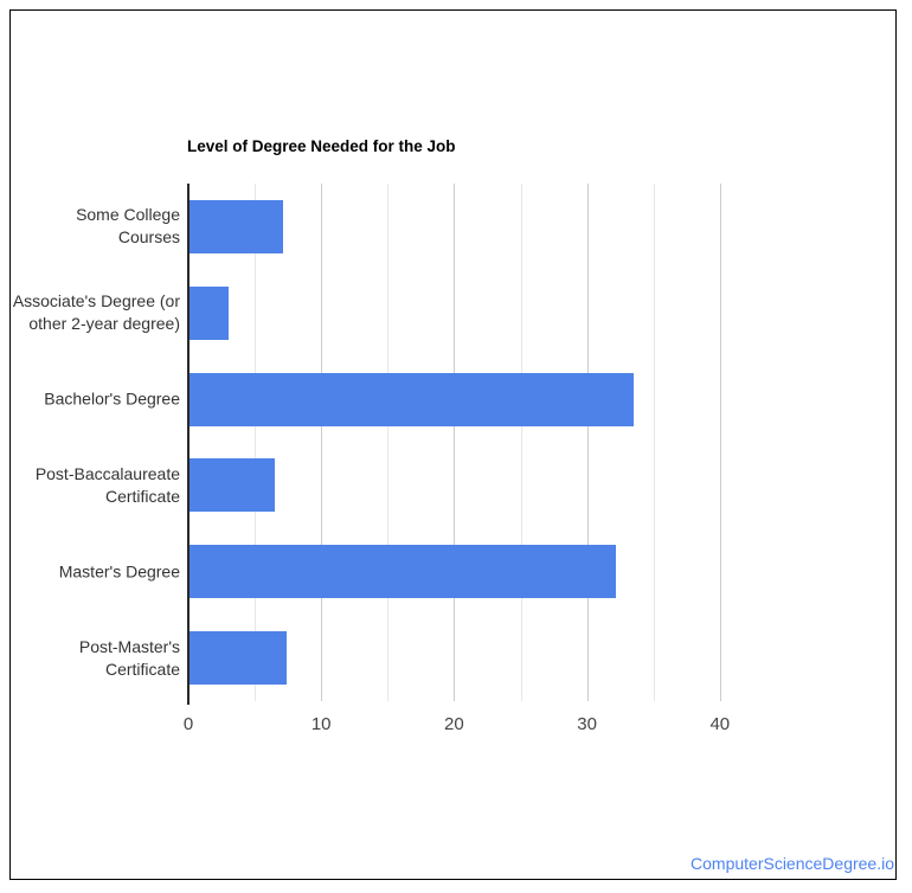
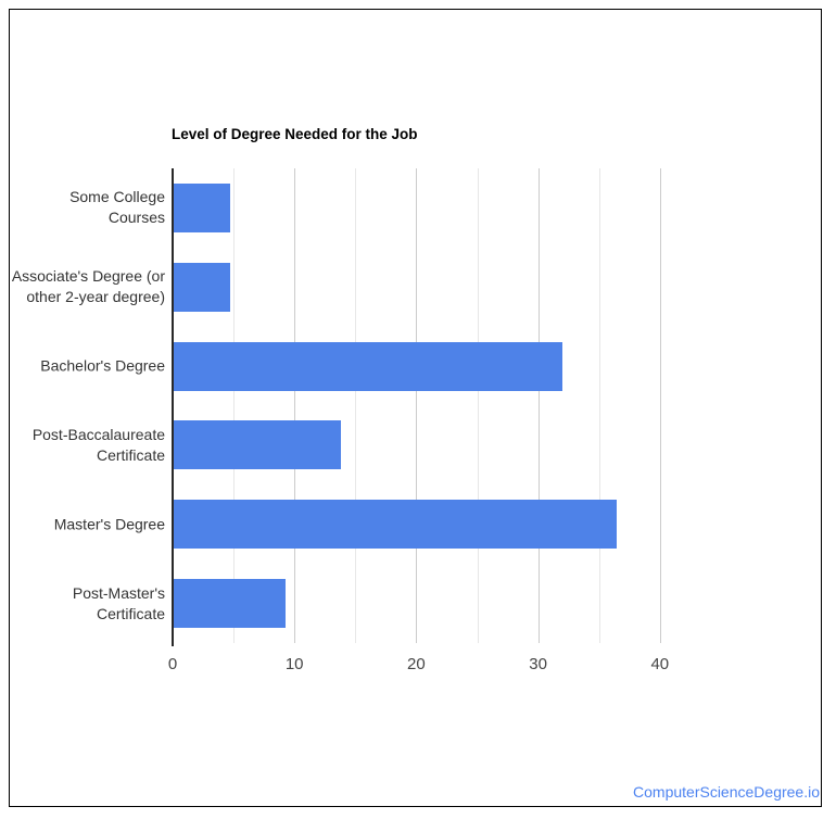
Some College Courses: 7.0 -> 4.6
Associate's Degree (or other 2-year degree): 2.9 -> 4.6
Bachelor's Degree: 33.4 -> 31.9
Post-Baccalaureate Certificate: 6.4 -> 13.7
Master's Degree: 32.1 -> 36.4
Post-Master's Certificate: 7.3 -> 9.2
